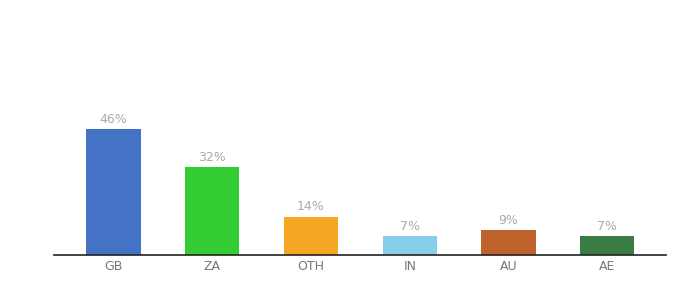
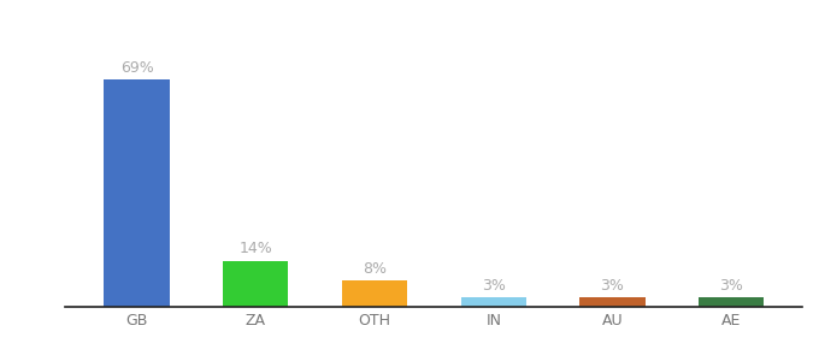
GB: 46% -> 69%
ZA: 32% -> 14%
OTH: 14% -> 8%
IN: 7% -> 3%
AU: 9% -> 3%
AE: 7% -> 3%
